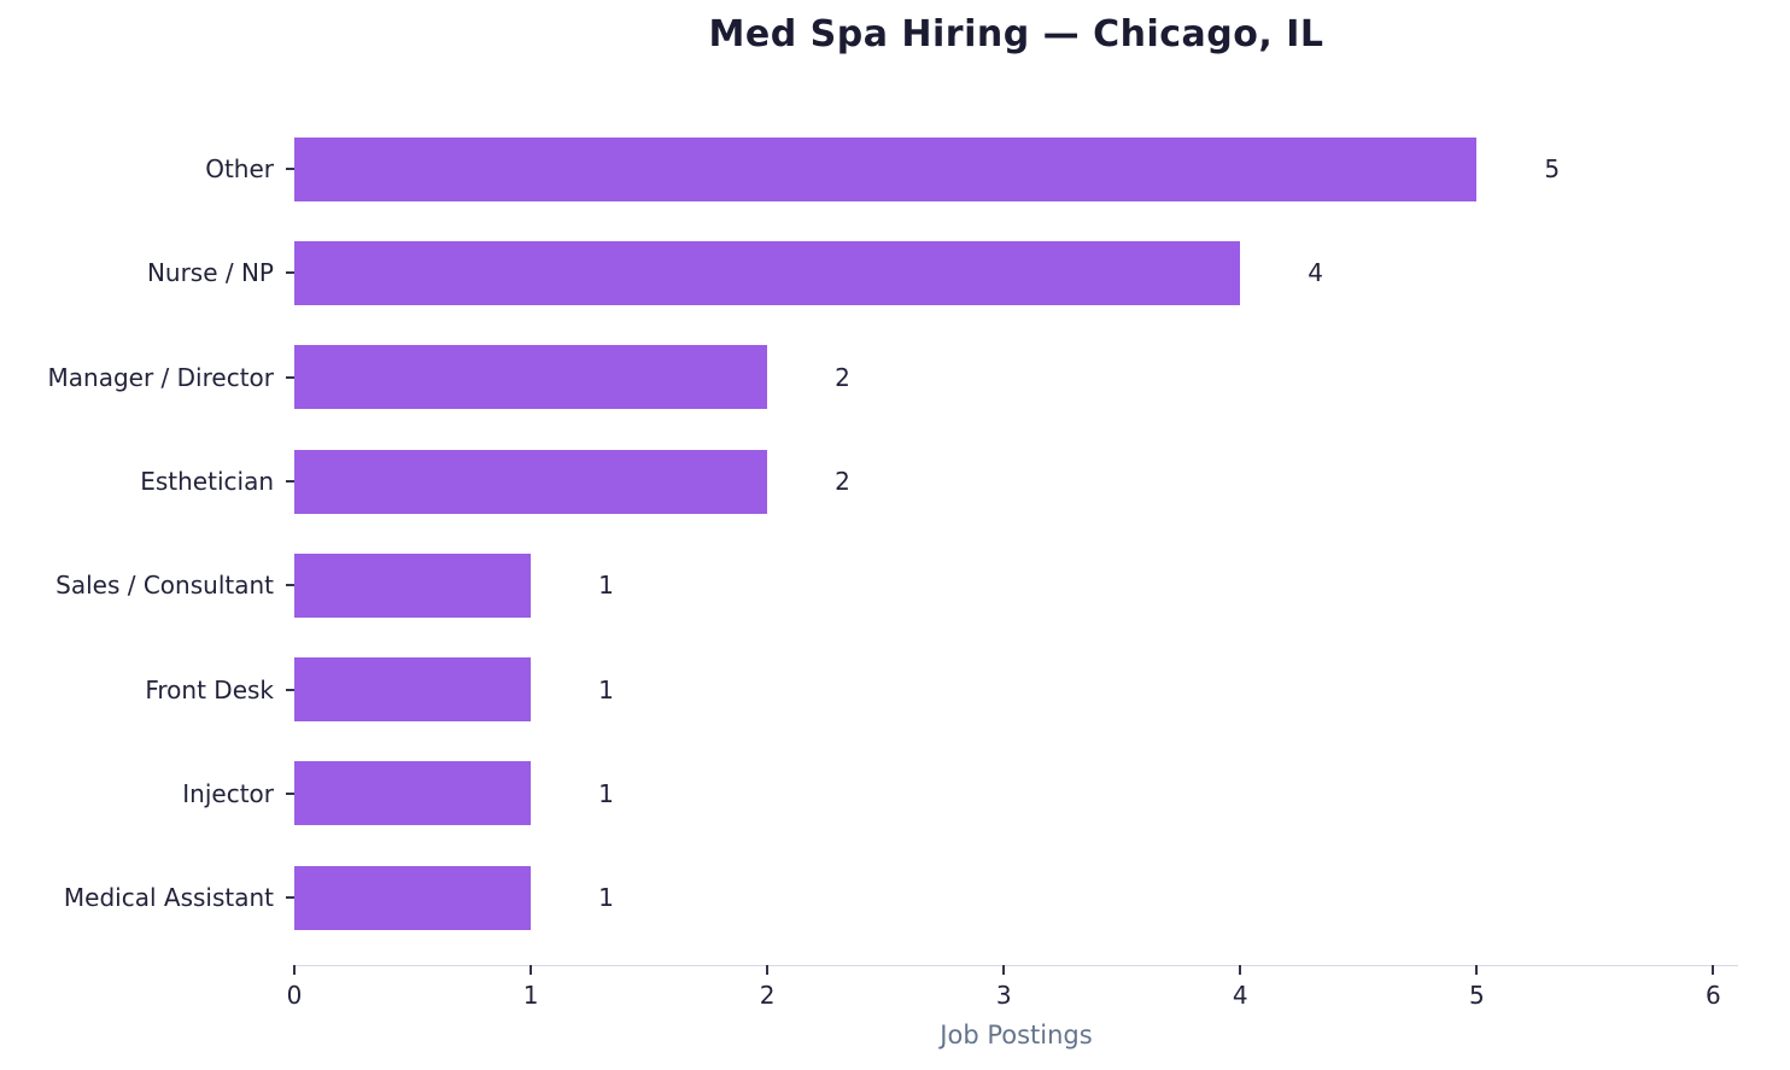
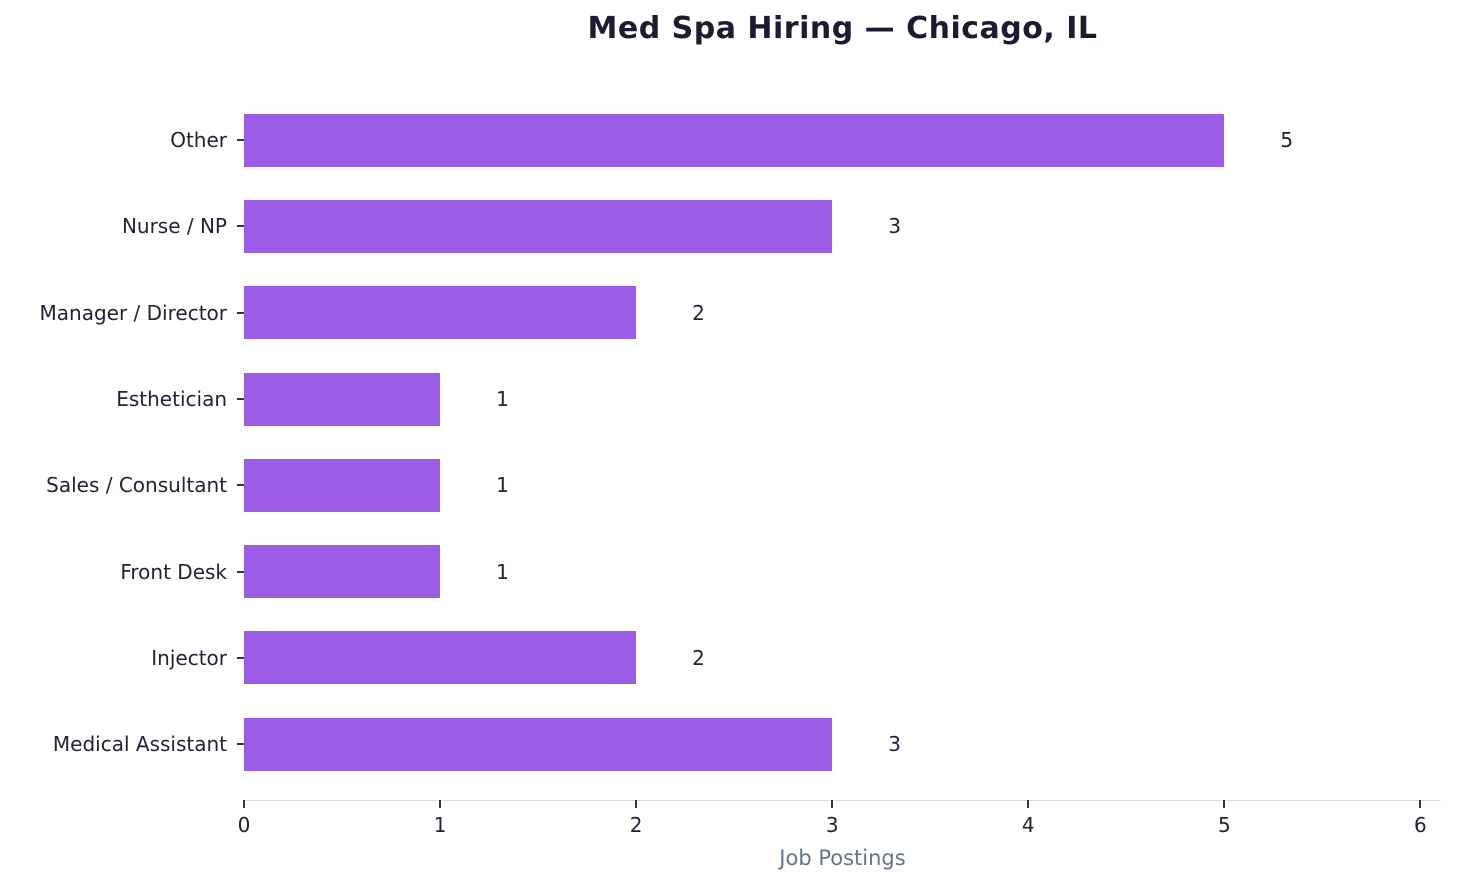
Nurse / NP: 4 -> 3
Esthetician: 2 -> 1
Injector: 1 -> 2
Medical Assistant: 1 -> 3
